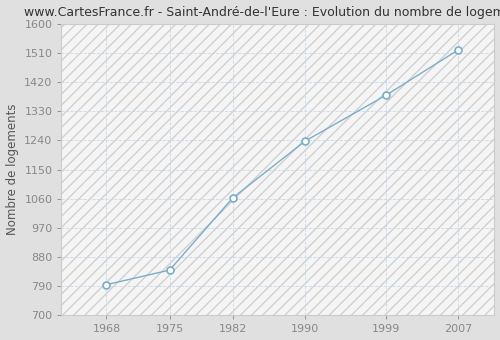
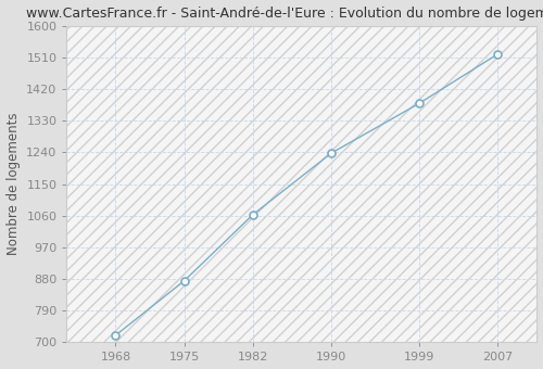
1968: 795 -> 720
1975: 840 -> 875
